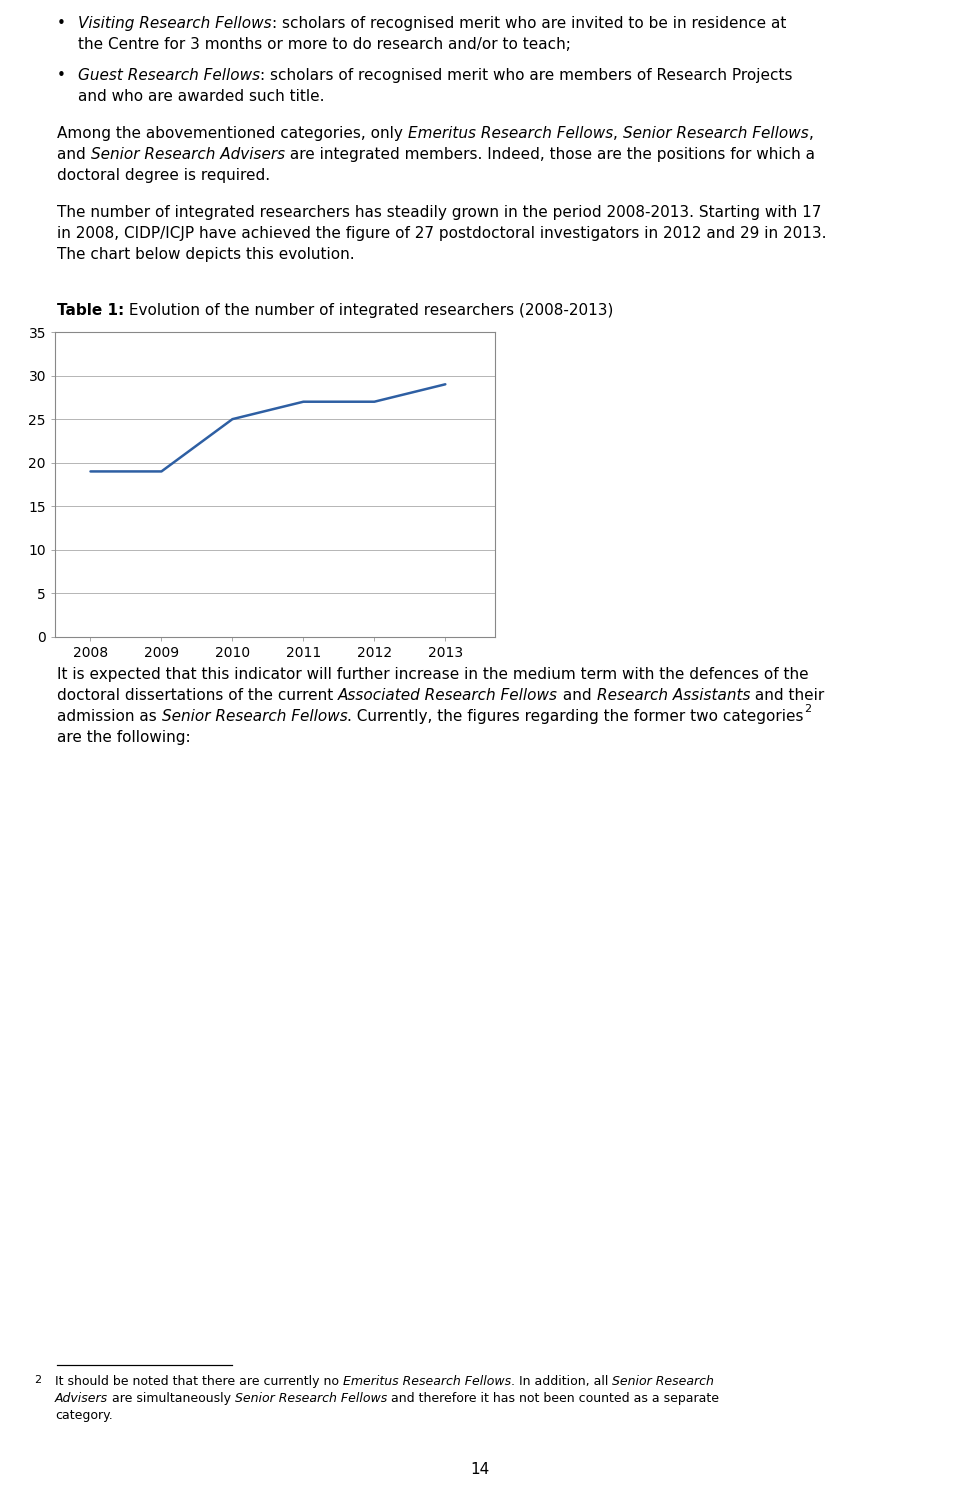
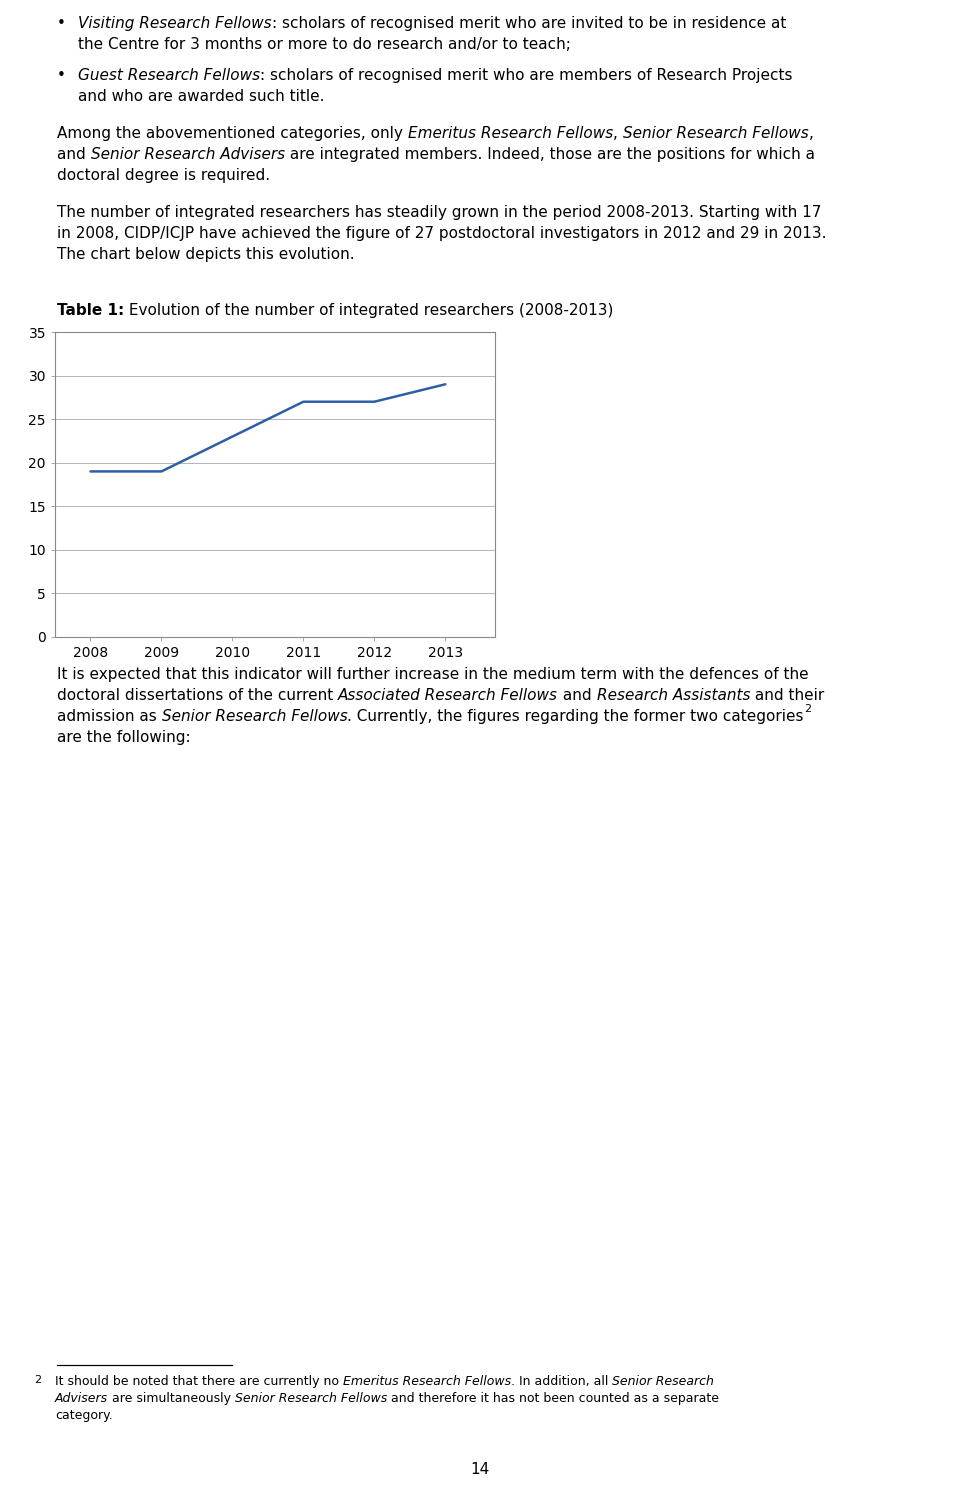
2010: 25 -> 23
